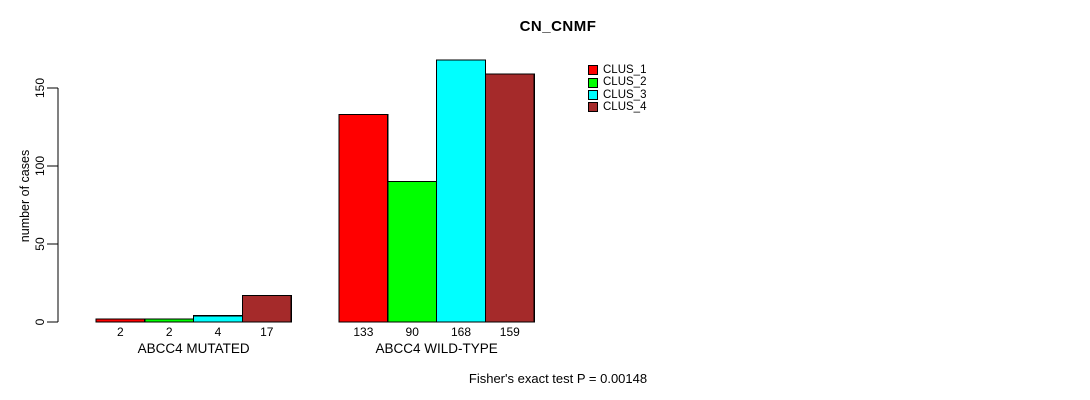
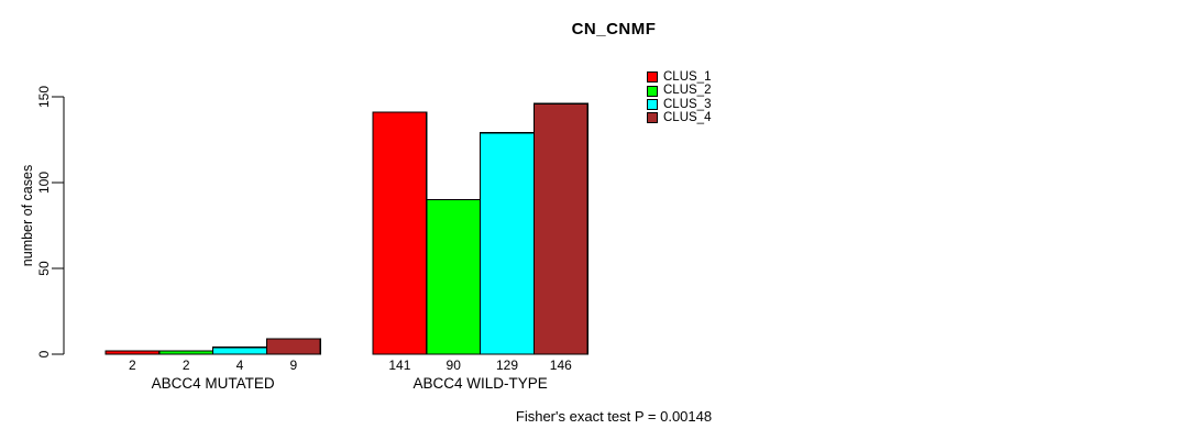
CLUS_4/ABCC4 MUTATED: 17 -> 9
CLUS_1/ABCC4 WILD-TYPE: 133 -> 141
CLUS_3/ABCC4 WILD-TYPE: 168 -> 129
CLUS_4/ABCC4 WILD-TYPE: 159 -> 146
